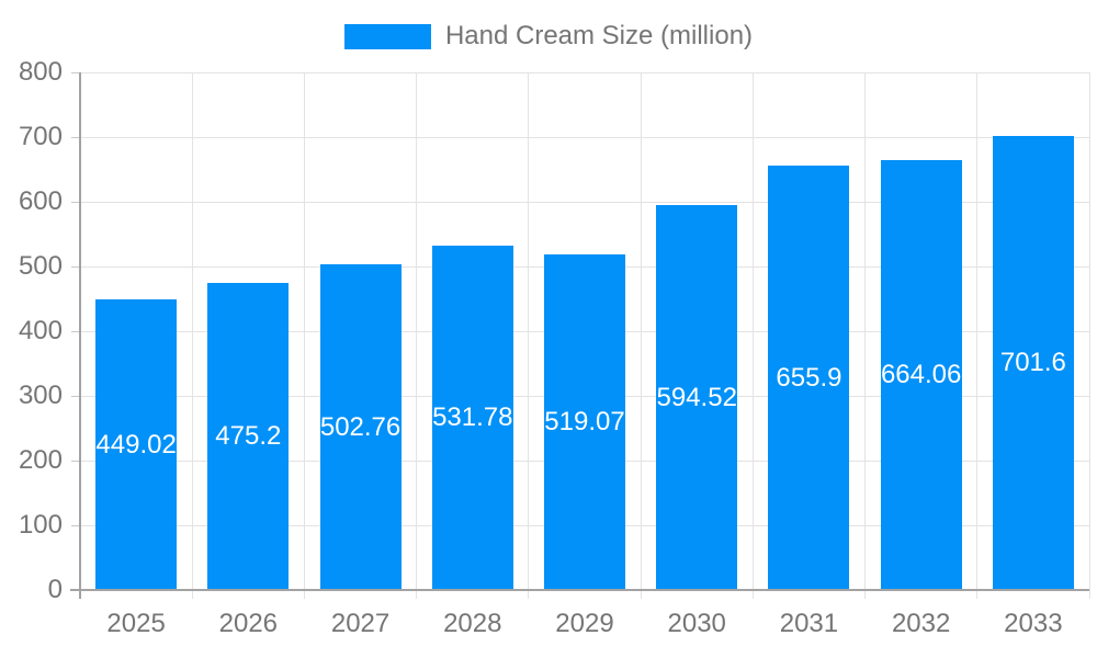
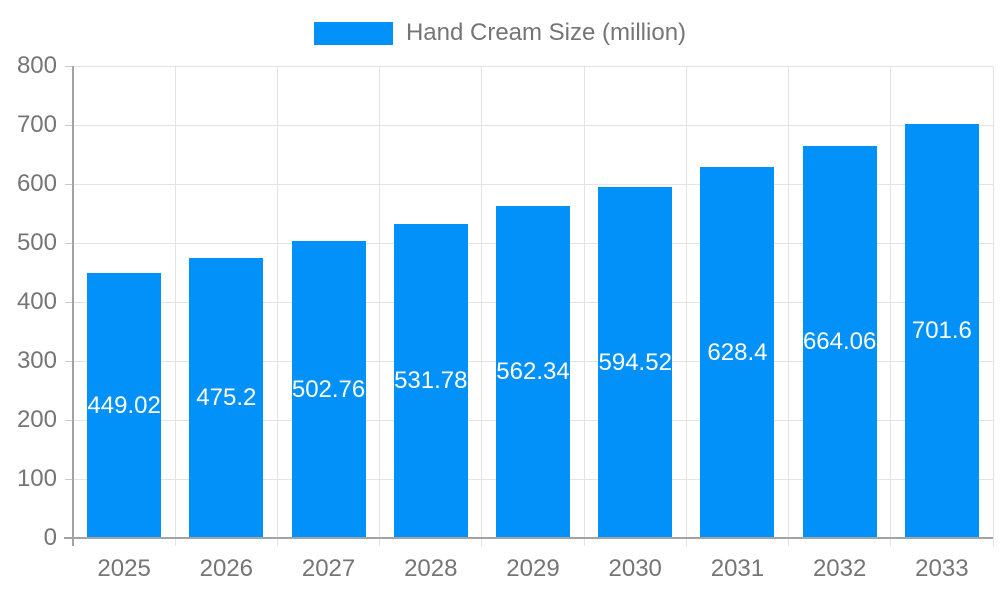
2029: 519.07 -> 562.34
2031: 655.9 -> 628.4
